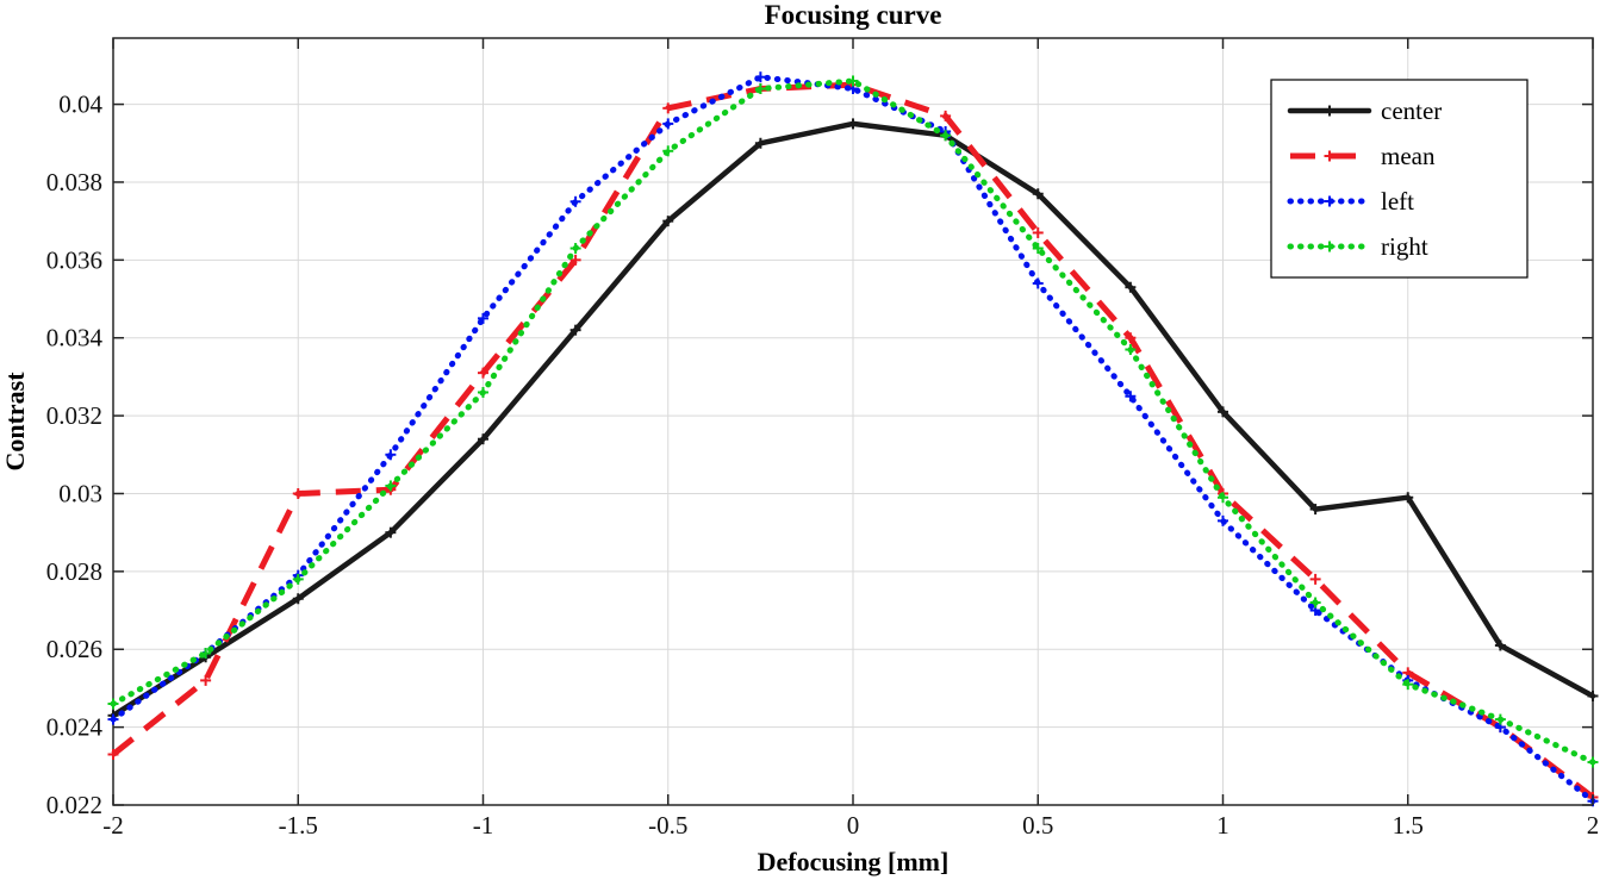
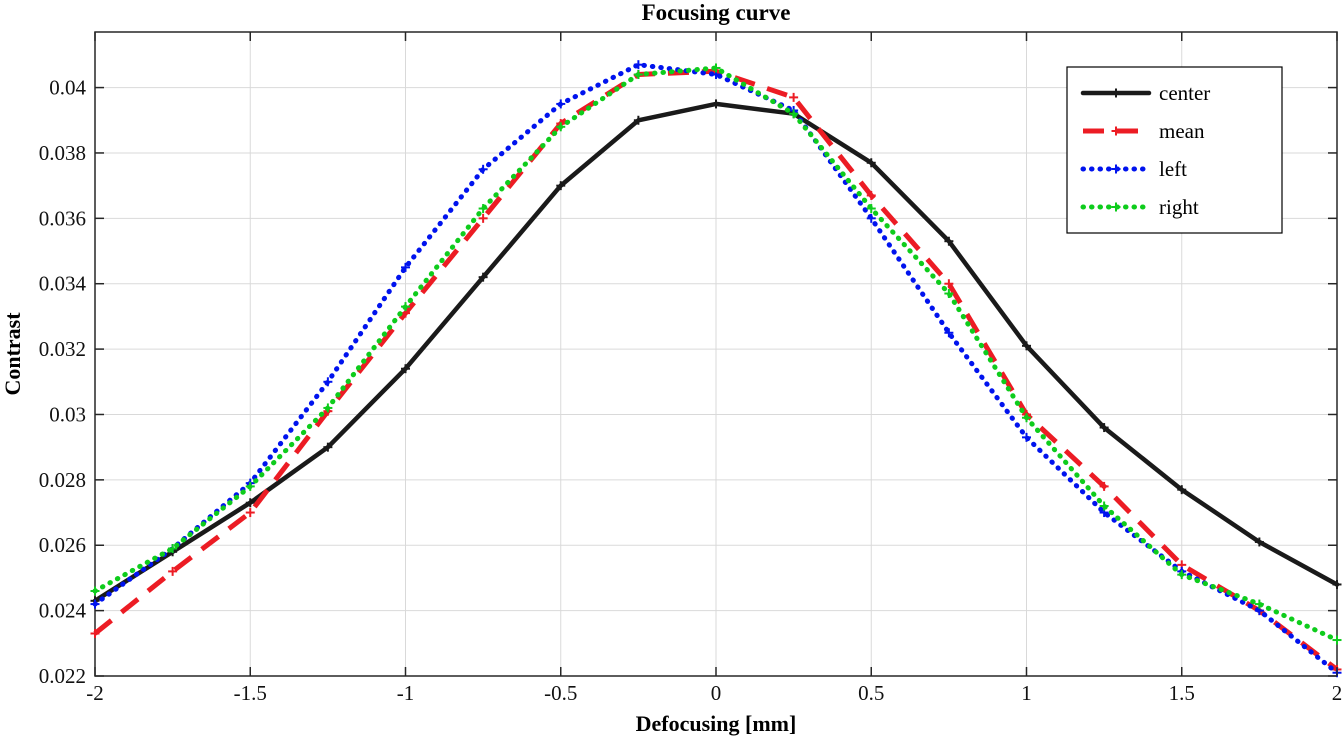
mean/-1.5: 0.0300 -> 0.0270
right/-1: 0.0326 -> 0.0333
mean/-0.5: 0.0399 -> 0.0389
left/0.5: 0.0354 -> 0.0360
center/1.5: 0.0299 -> 0.0277
